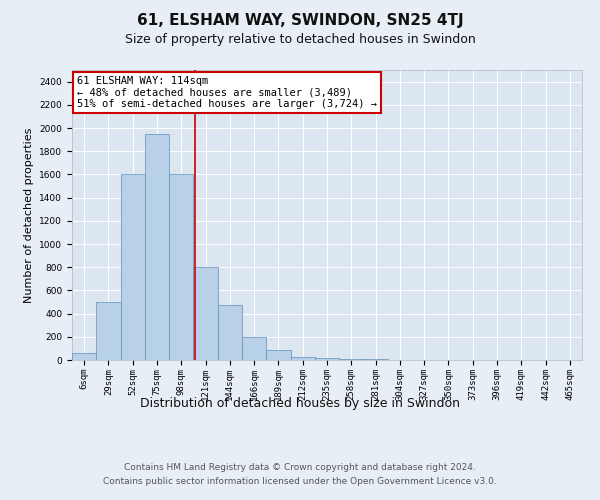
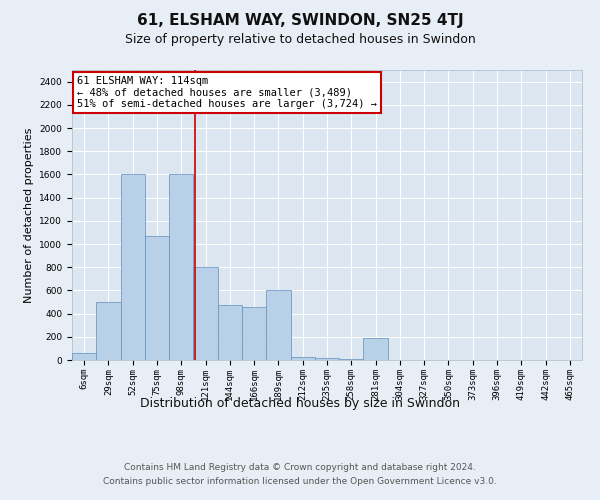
75sqm: 1950 -> 1070
166sqm: 200 -> 460
189sqm: 90 -> 600
281sqm: 0 -> 190
